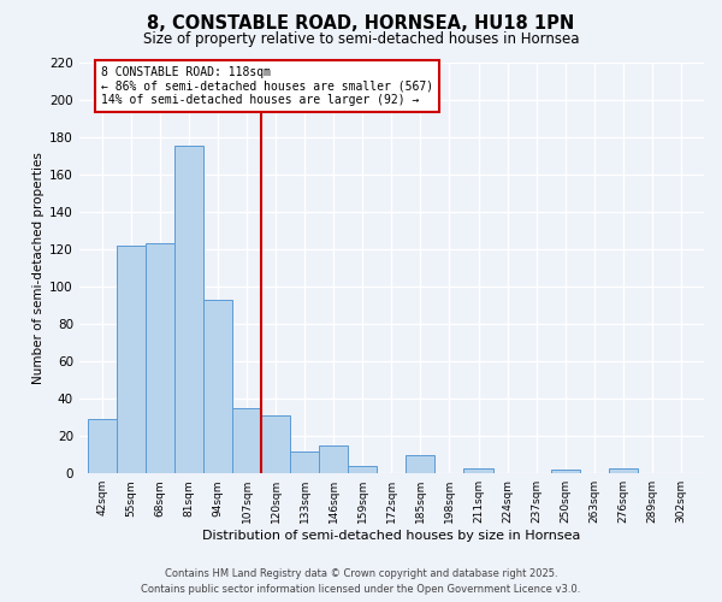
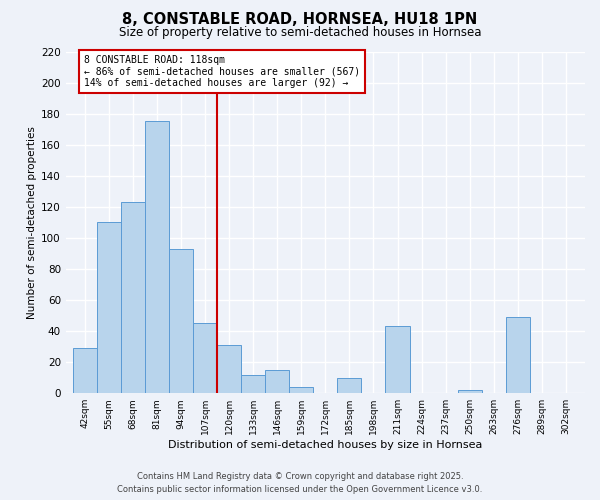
55sqm: 122 -> 110
107sqm: 35 -> 45
211sqm: 3 -> 43
276sqm: 3 -> 49
